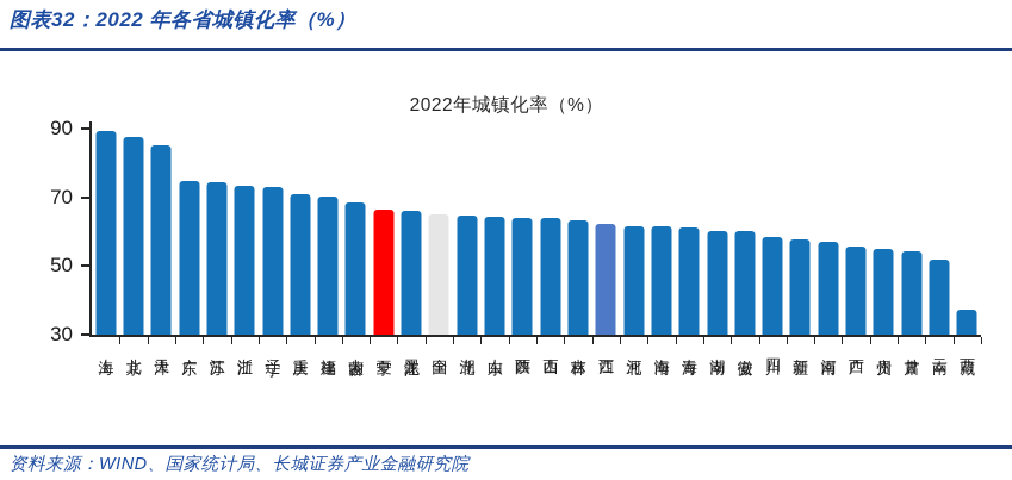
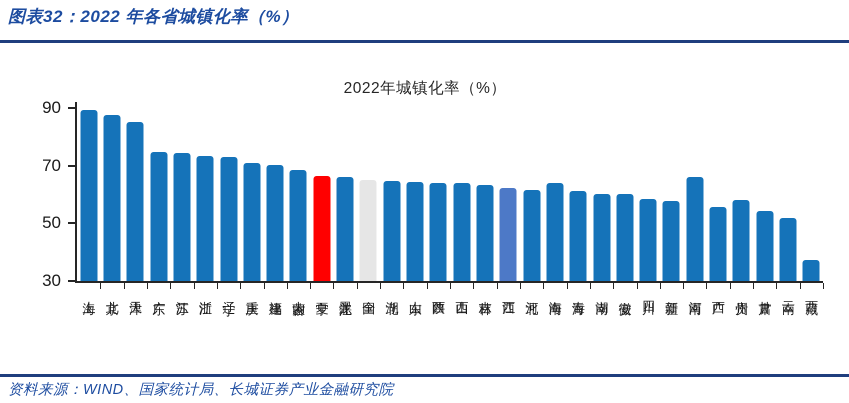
海南: 62 -> 64
河南: 57 -> 66
贵州: 55 -> 58
